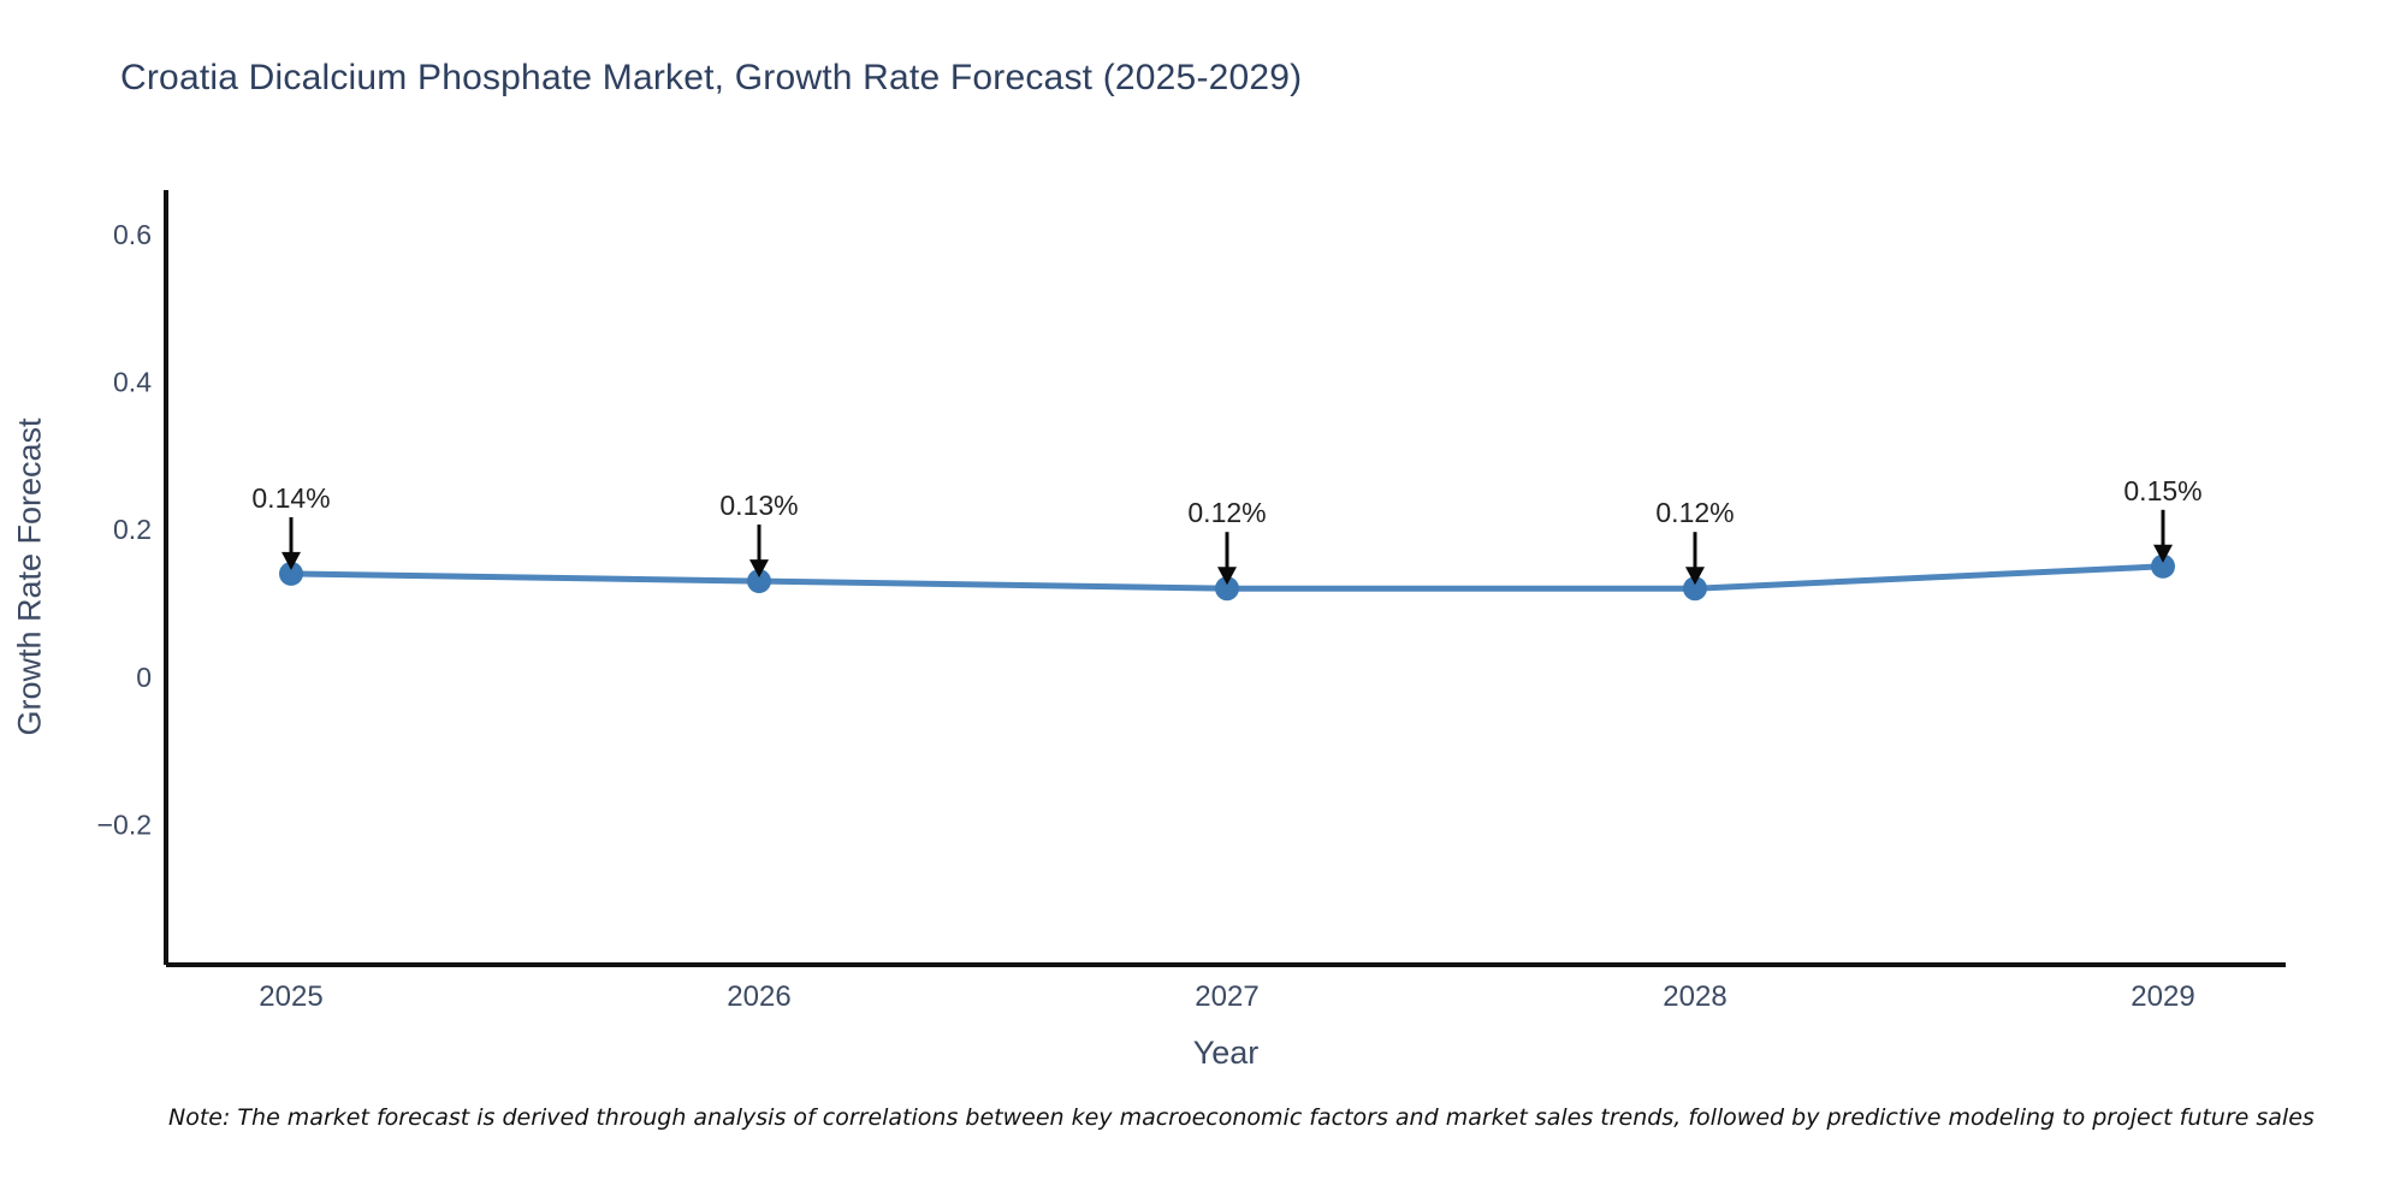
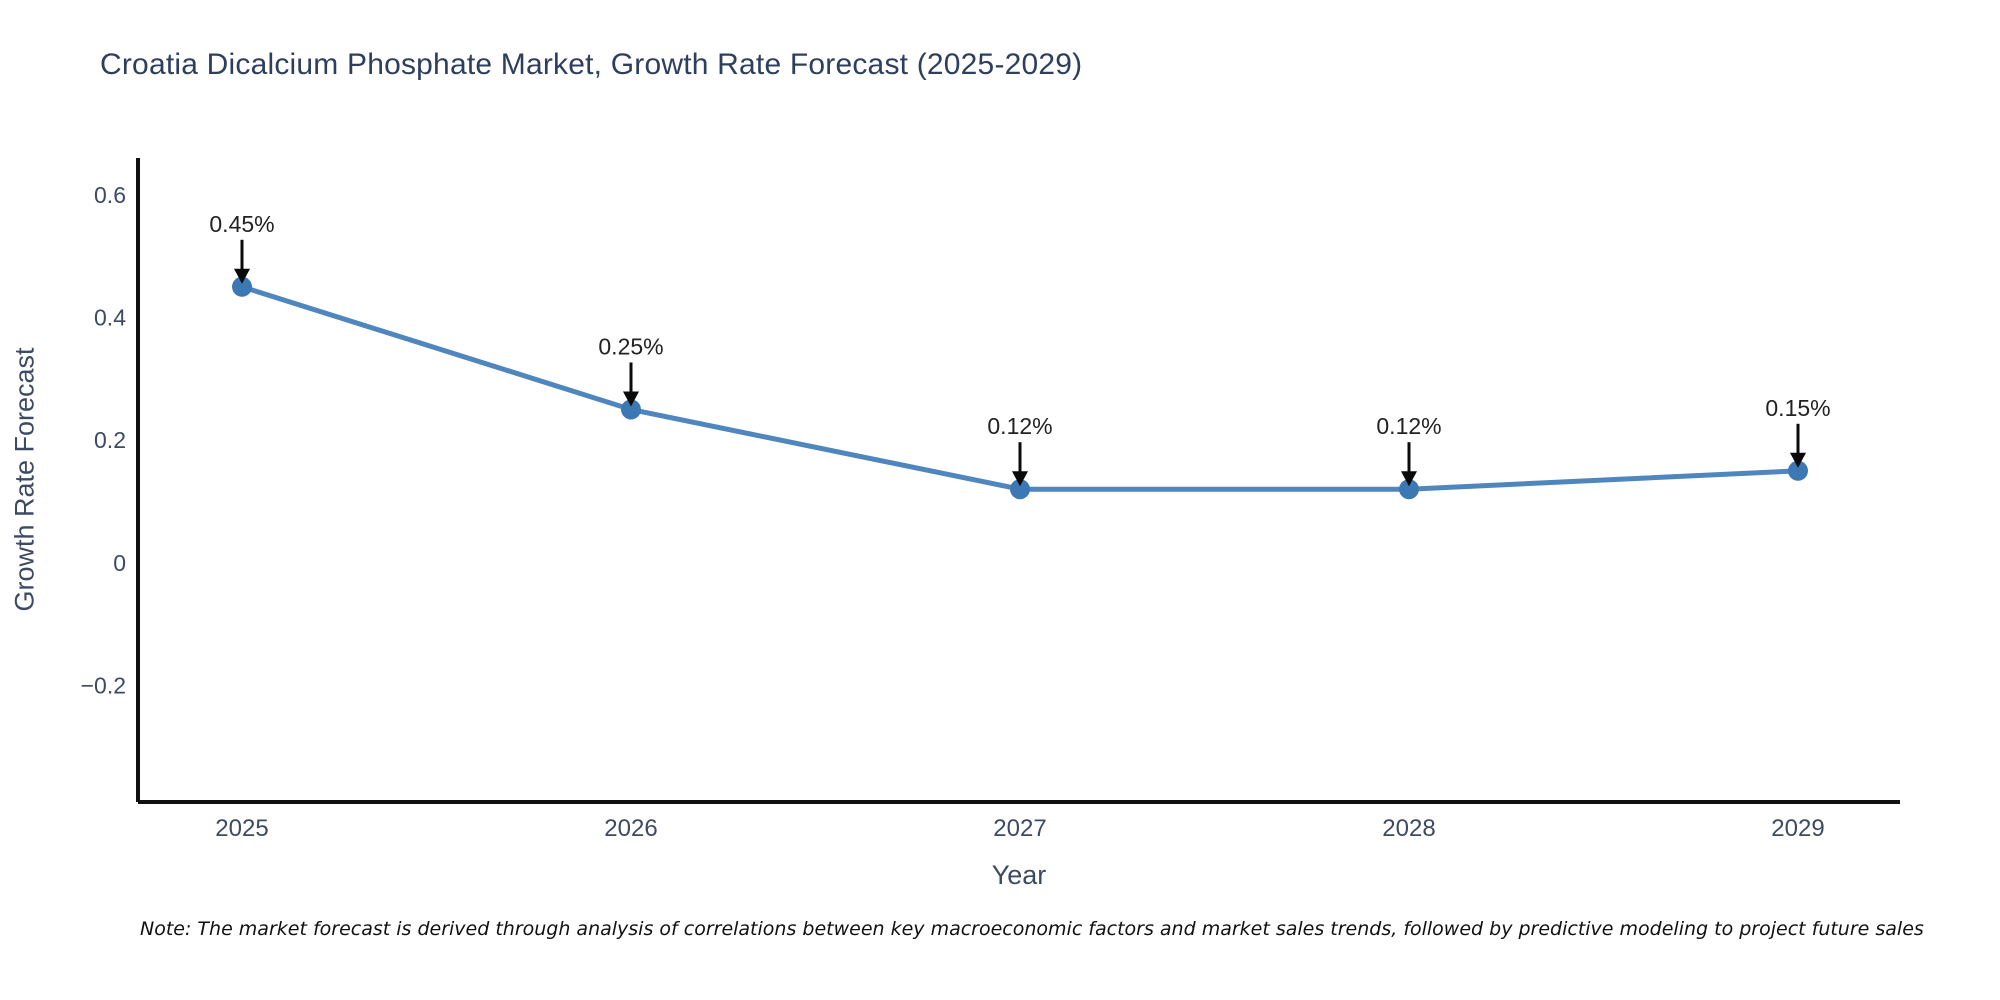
2025: 0.14% -> 0.45%
2026: 0.13% -> 0.25%
